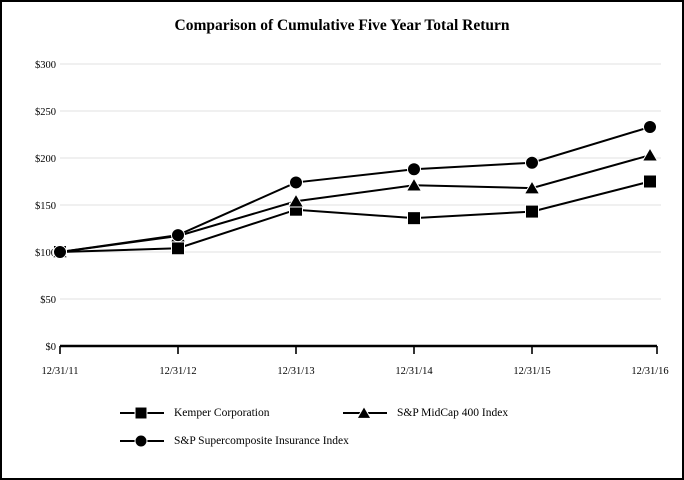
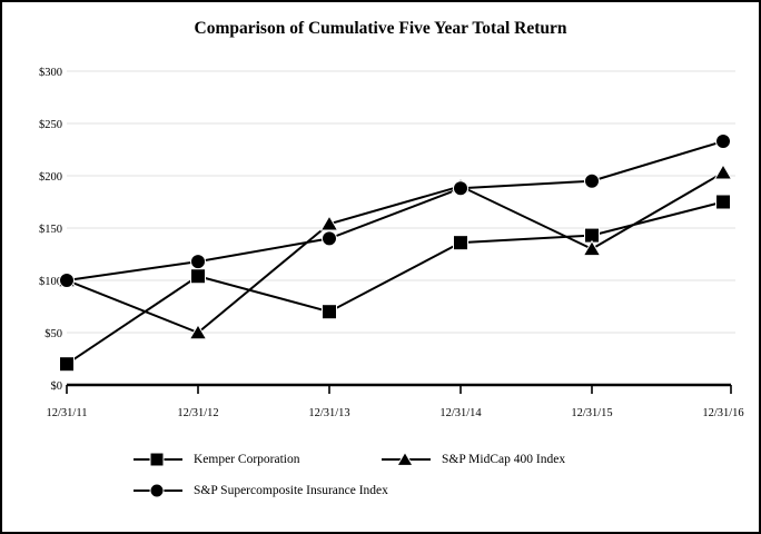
Kemper Corporation/12/31/11: $100 -> $20
S&P MidCap 400 Index/12/31/12: $120 -> $50
Kemper Corporation/12/31/13: $140 -> $70
S&P Supercomposite Insurance Index/12/31/13: $170 -> $140
S&P MidCap 400 Index/12/31/14: $170 -> $190
S&P MidCap 400 Index/12/31/15: $170 -> $130
